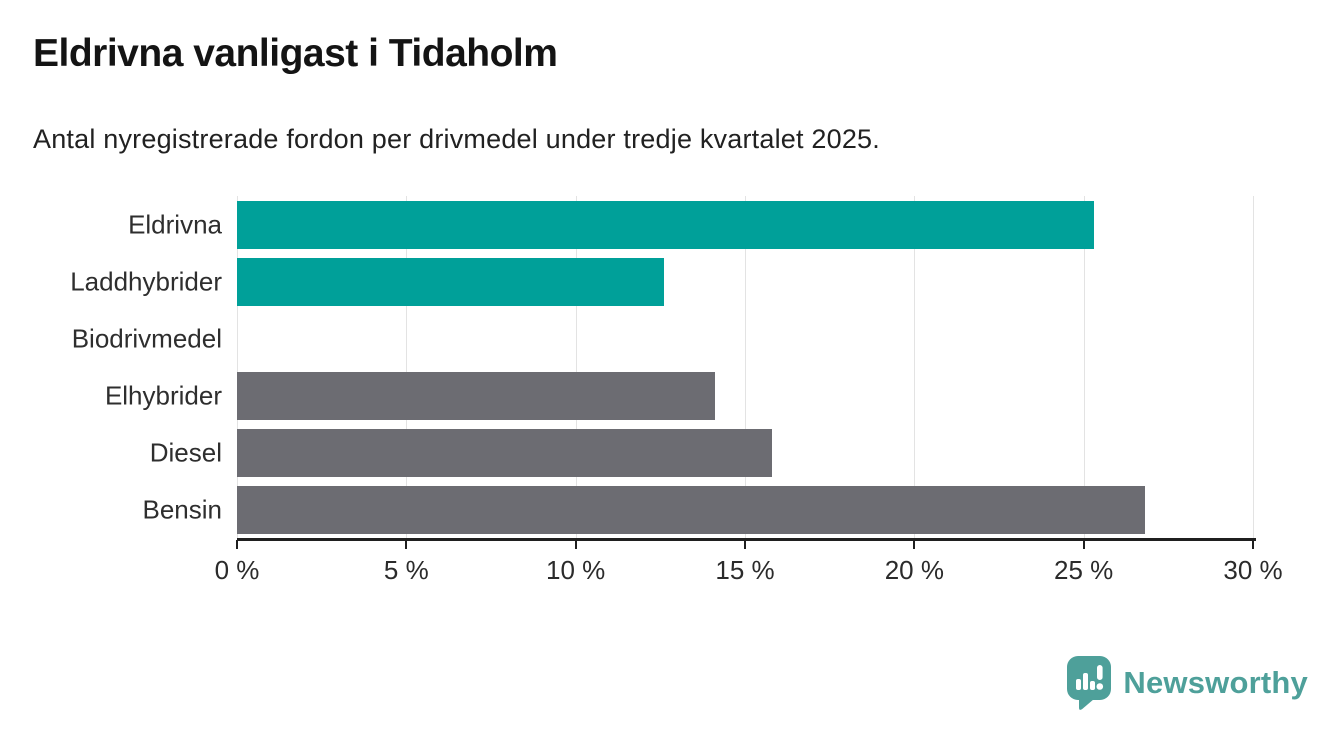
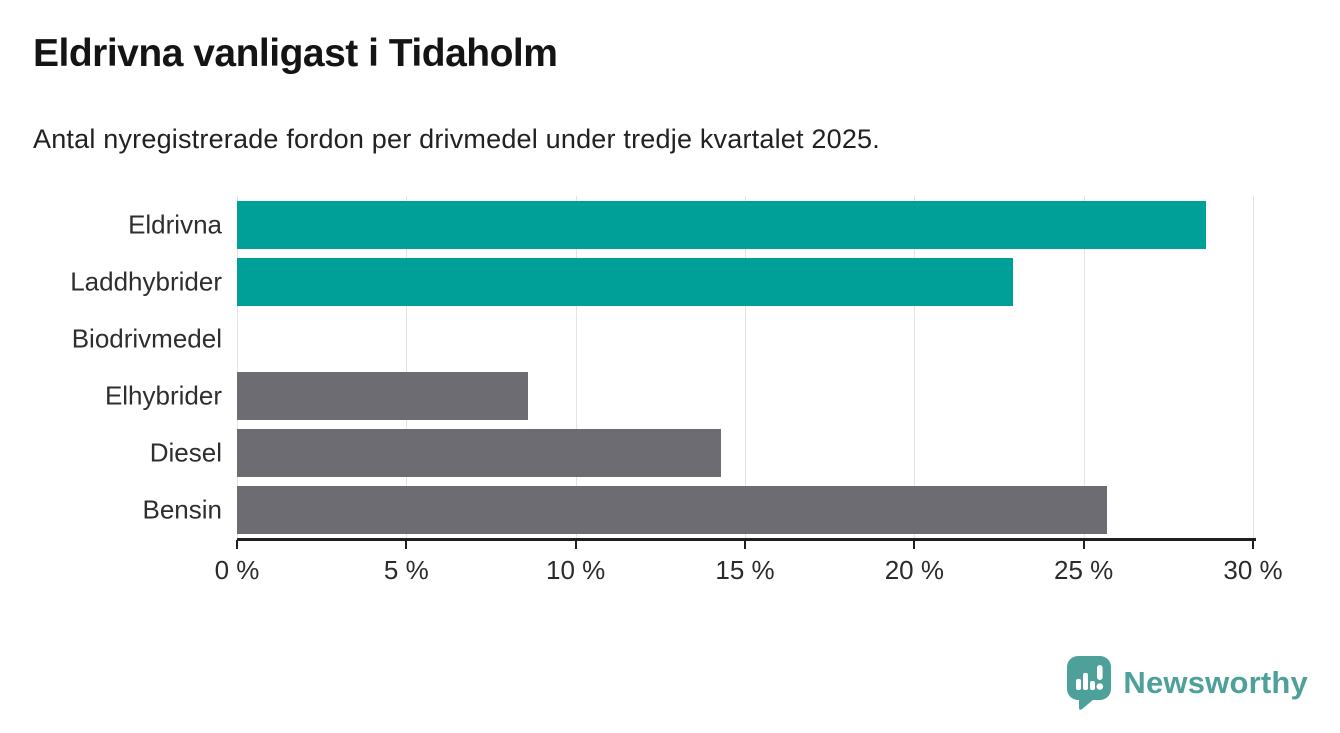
Eldrivna: 25.3% -> 28.6%
Laddhybrider: 12.6% -> 22.9%
Elhybrider: 14.1% -> 8.6%
Diesel: 15.8% -> 14.3%
Bensin: 26.8% -> 25.7%
